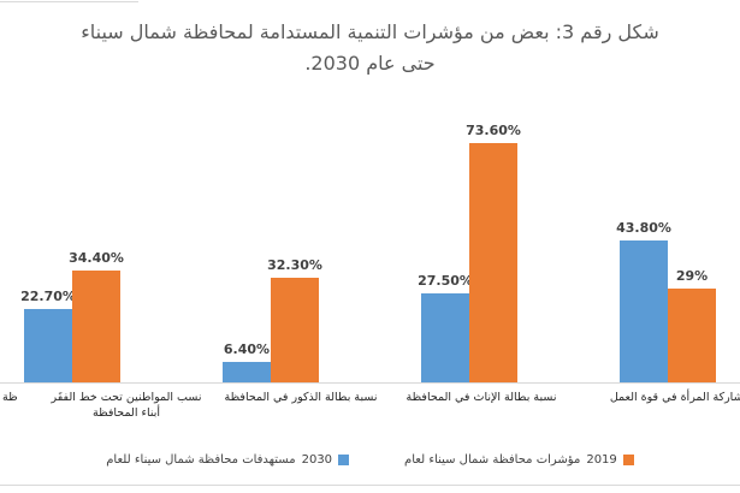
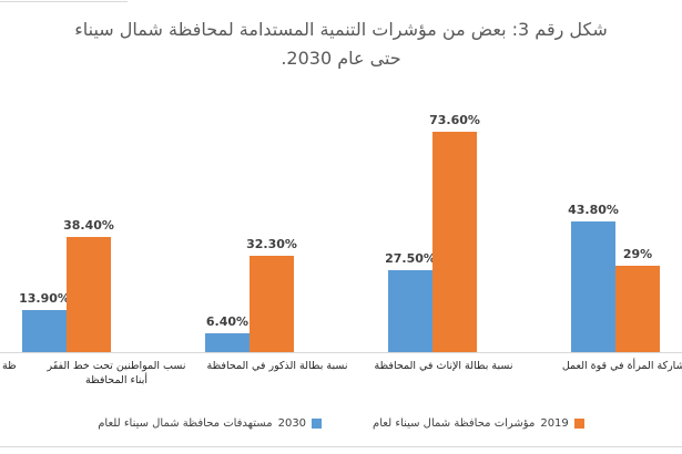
مستهدفات محافظة شمال سيناء للعام 2030/نسب المواطنين تحت خط الفقَر أبناء المحافظة: 22.70% -> 13.90%
مؤشرات محافظة شمال سيناء لعام 2019/نسب المواطنين تحت خط الفقَر أبناء المحافظة: 34.40% -> 38.40%
